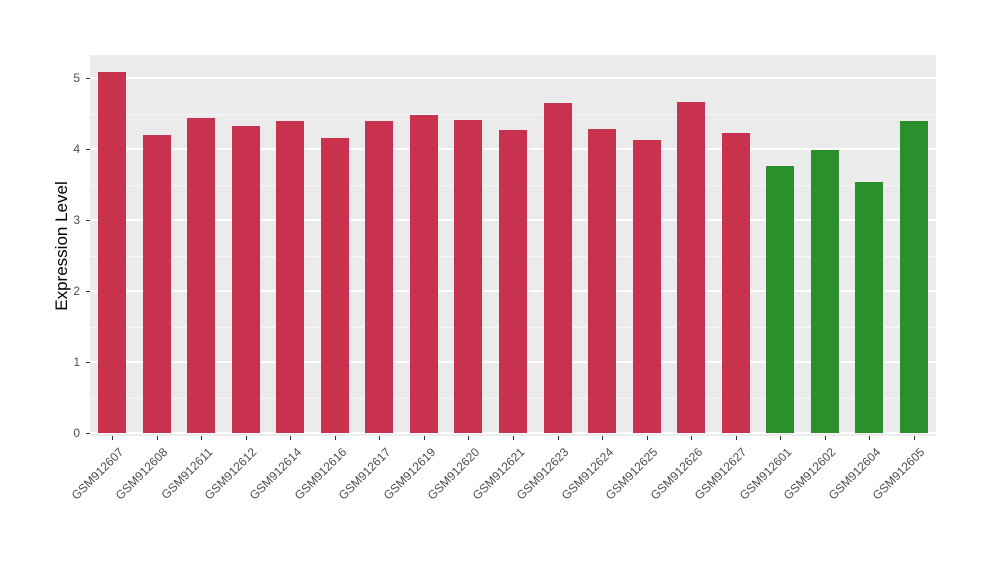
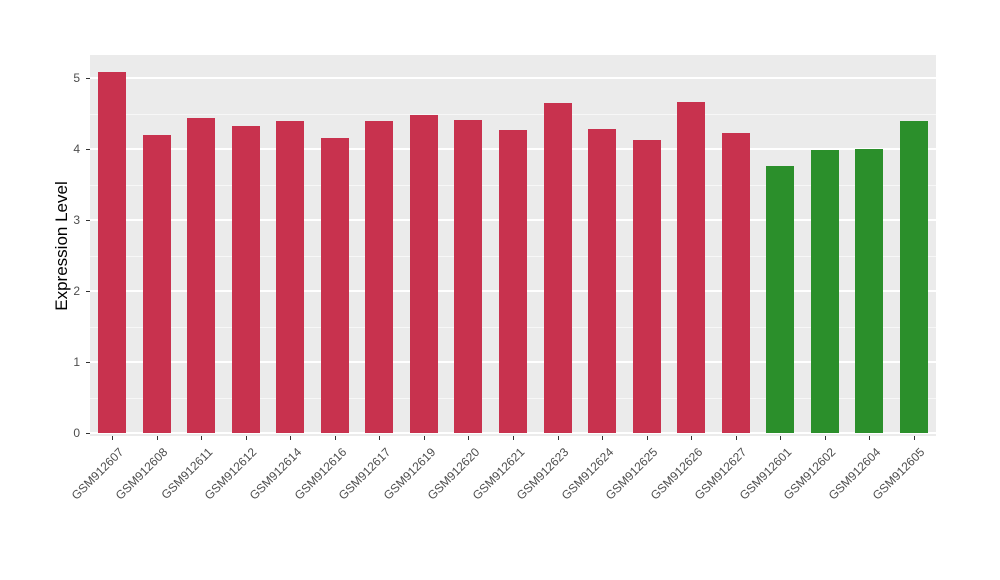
GSM912604: 3.5 -> 4.0
